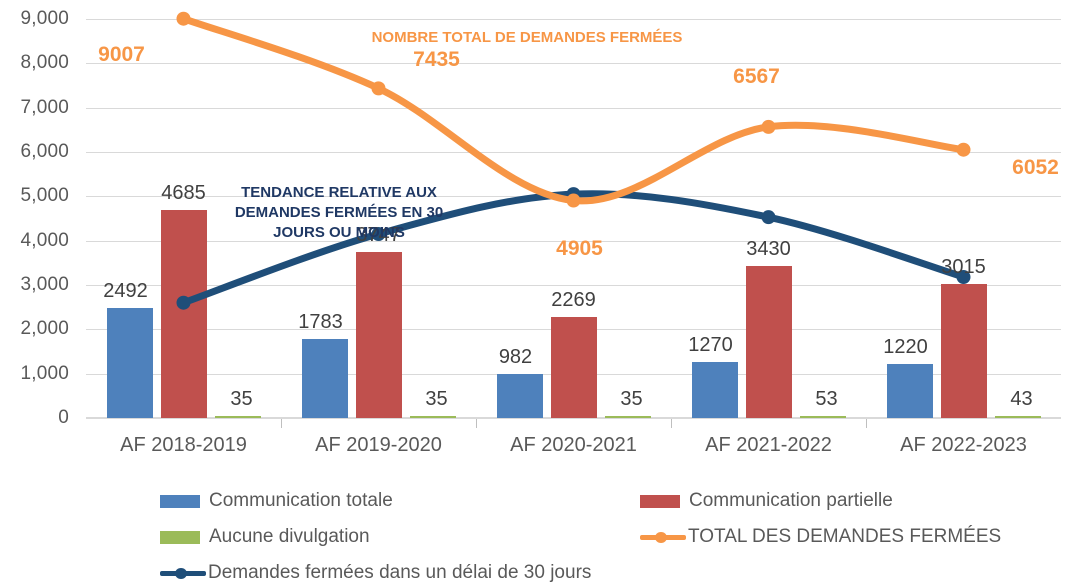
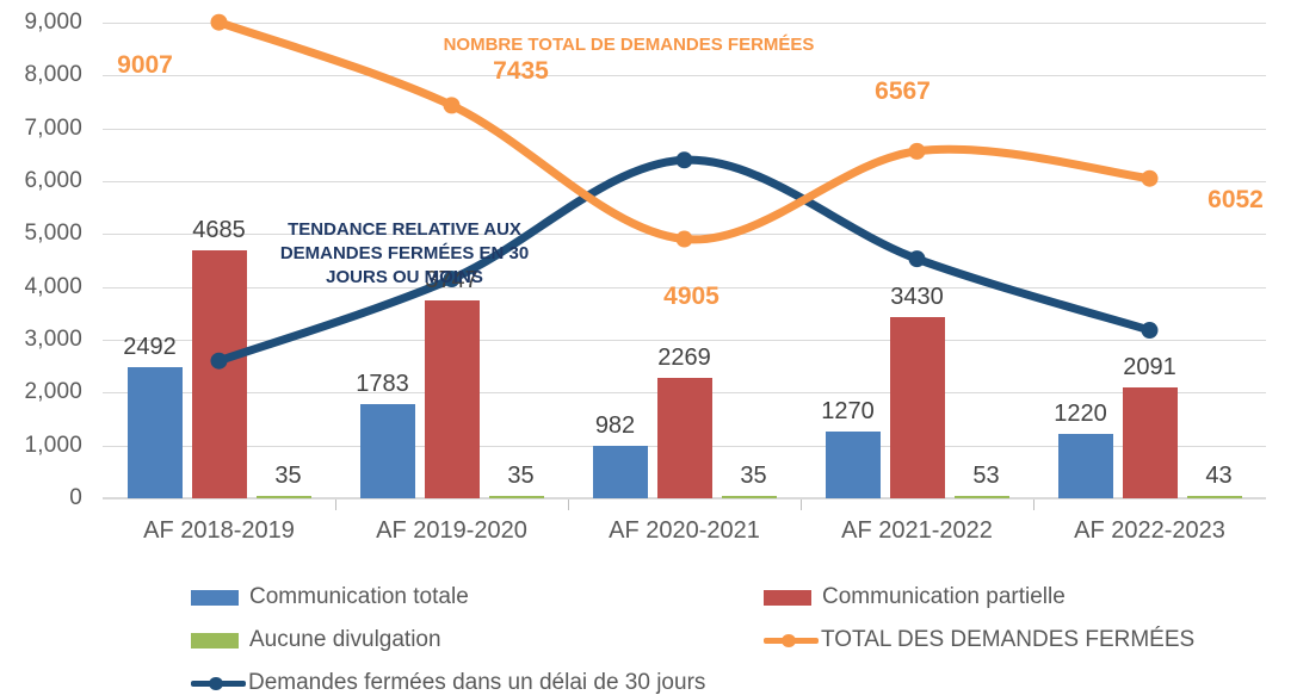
Demandes fermées dans un délai de 30 jours/AF 2020-2021: 5000 -> 6400
Communication partielle/AF 2022-2023: 3015 -> 2091
